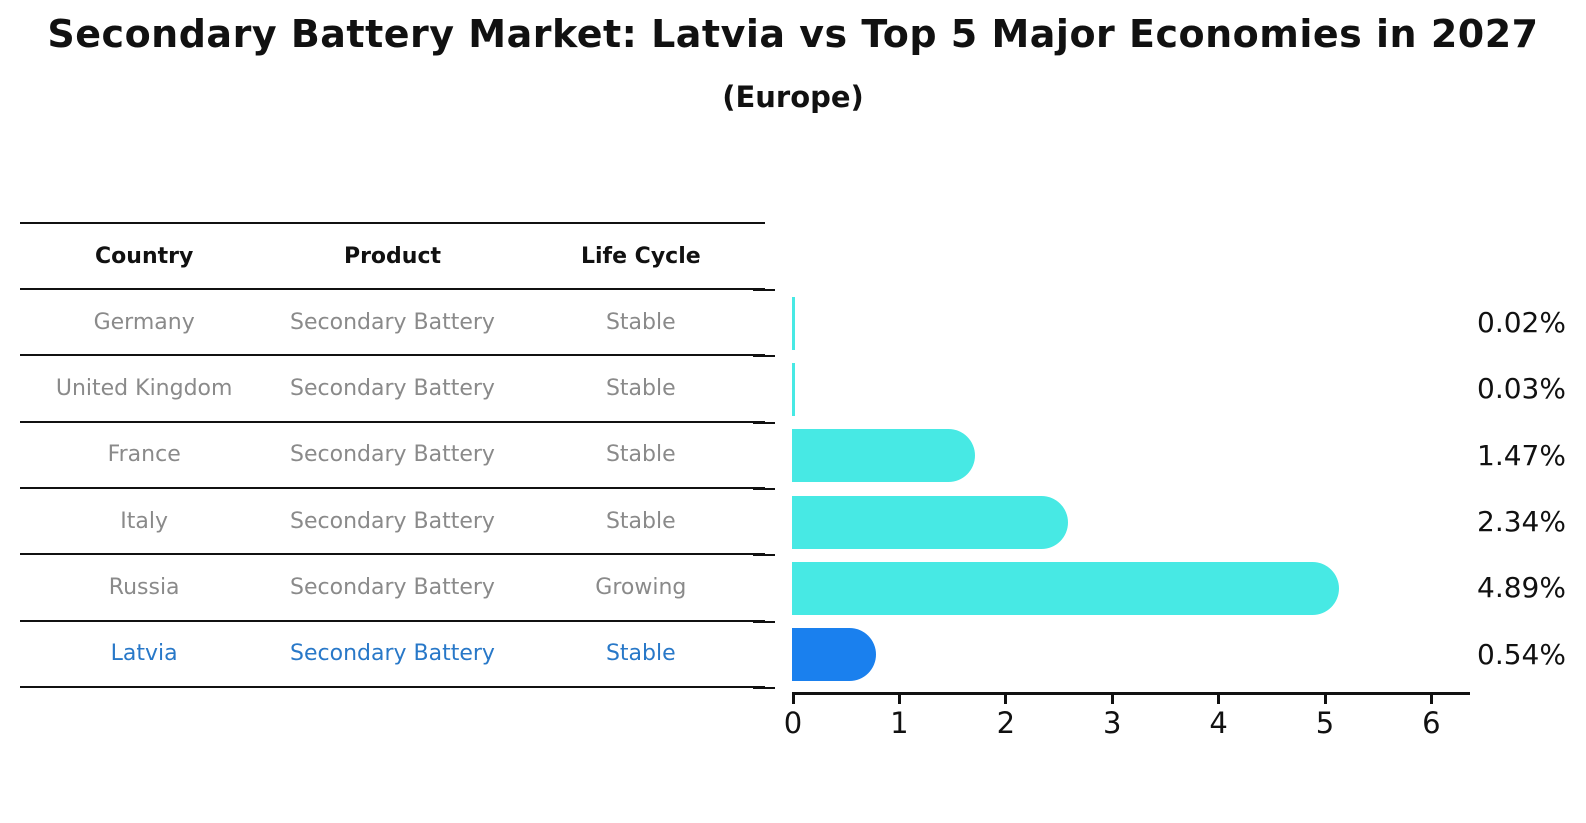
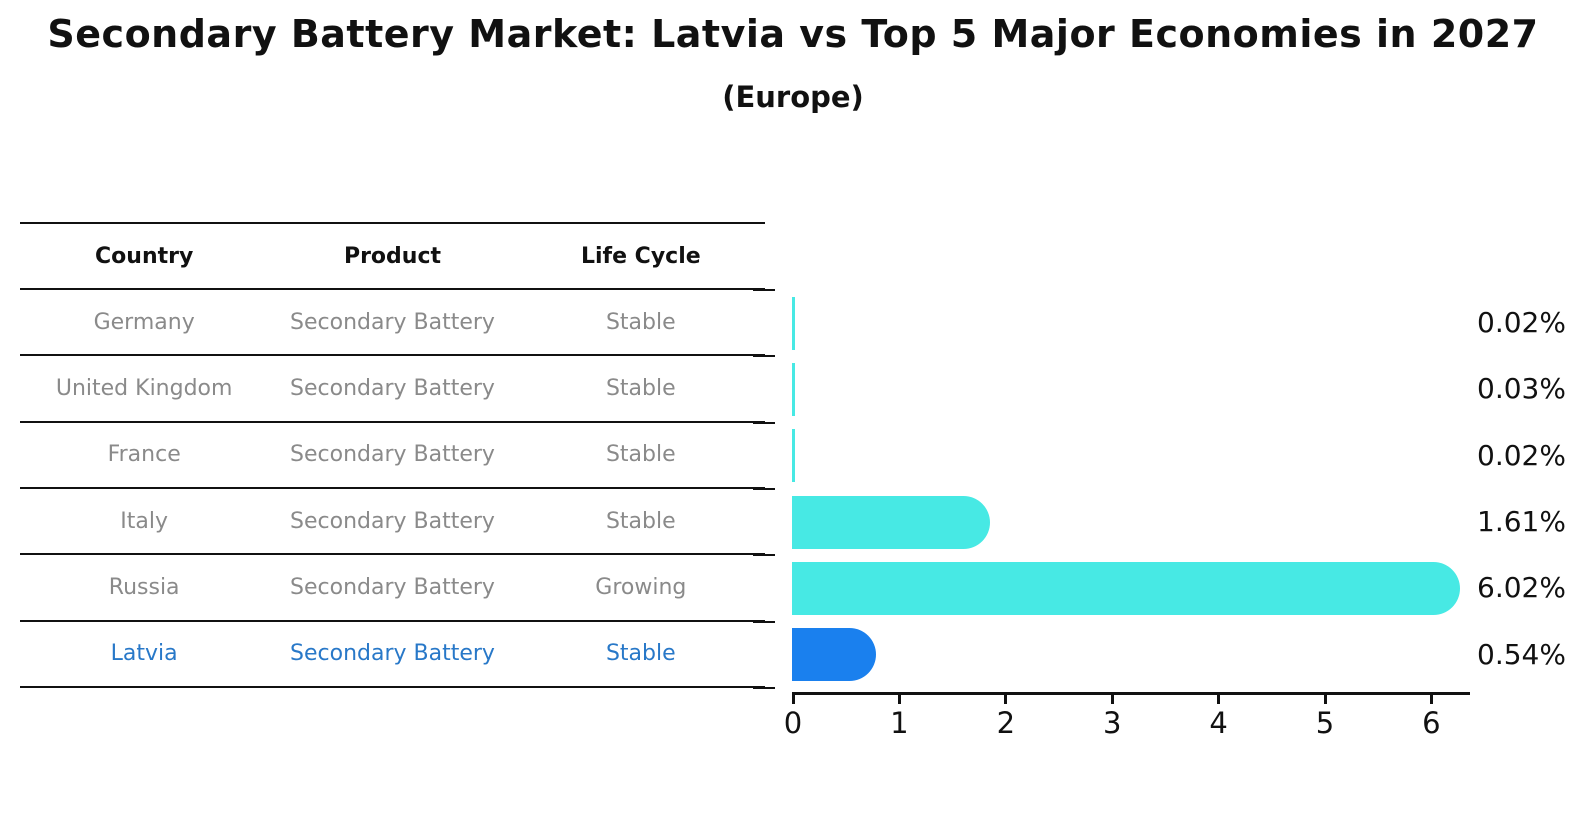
France: 1.47% -> 0.02%
Italy: 2.34% -> 1.61%
Russia: 4.89% -> 6.02%
